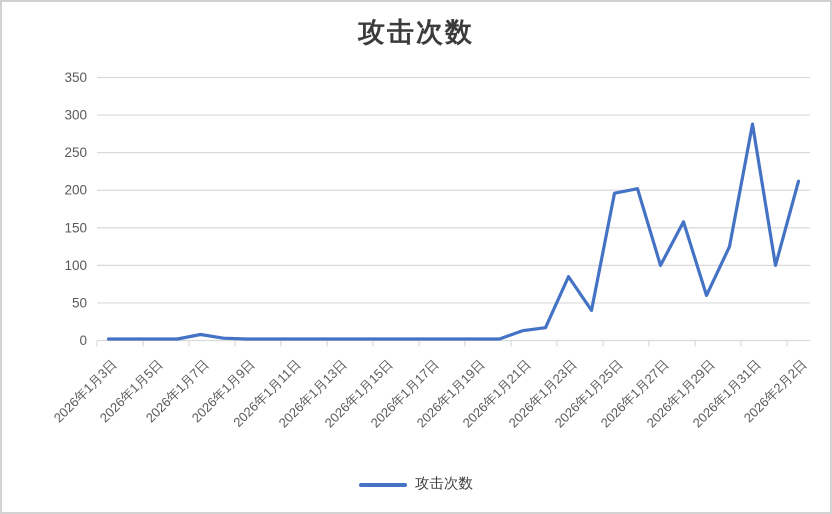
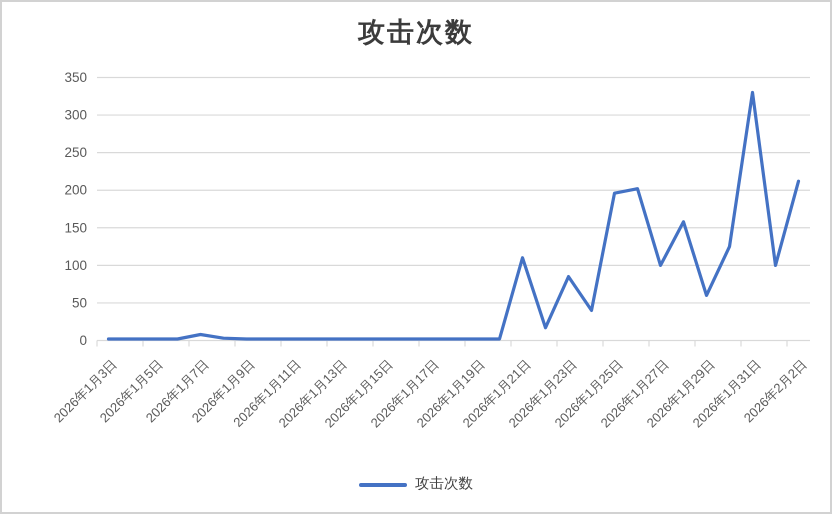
2026年1月21日: 10 -> 110
2026年1月31日: 290 -> 330
